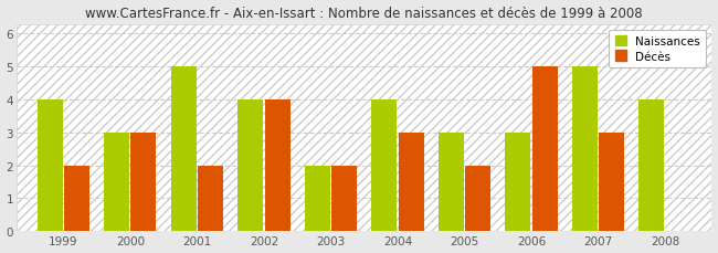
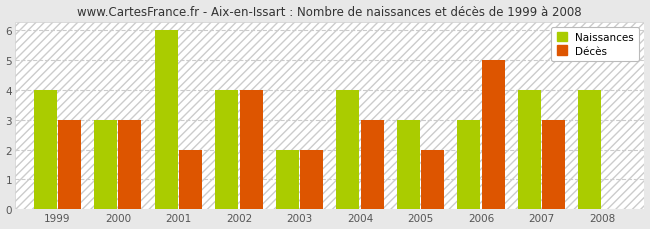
Décès/1999: 2 -> 3
Naissances/2001: 5 -> 6
Naissances/2007: 5 -> 4
